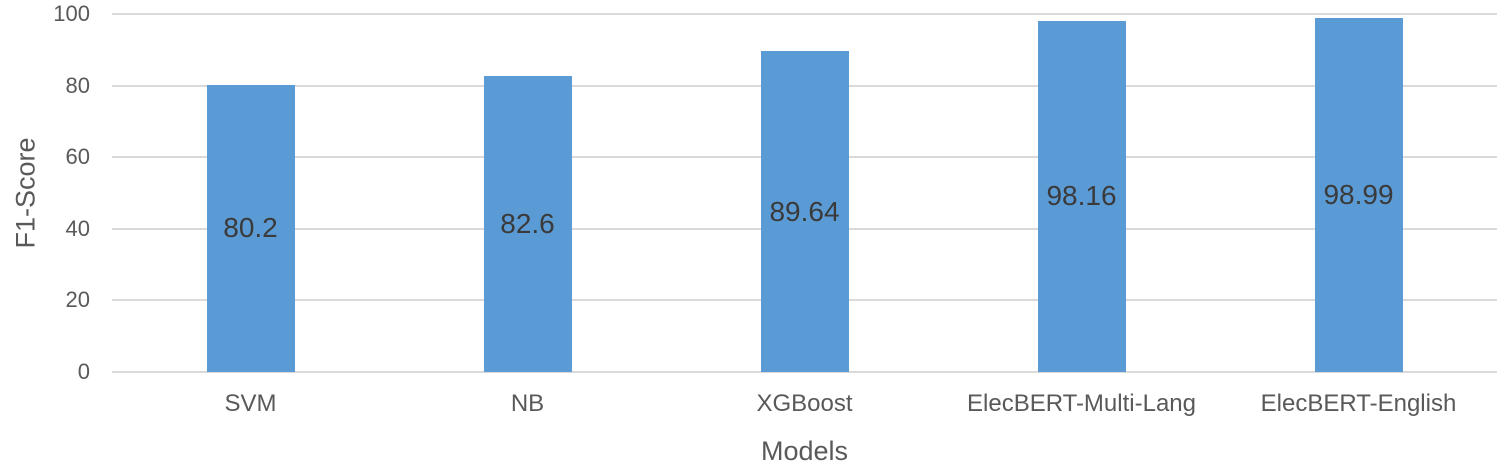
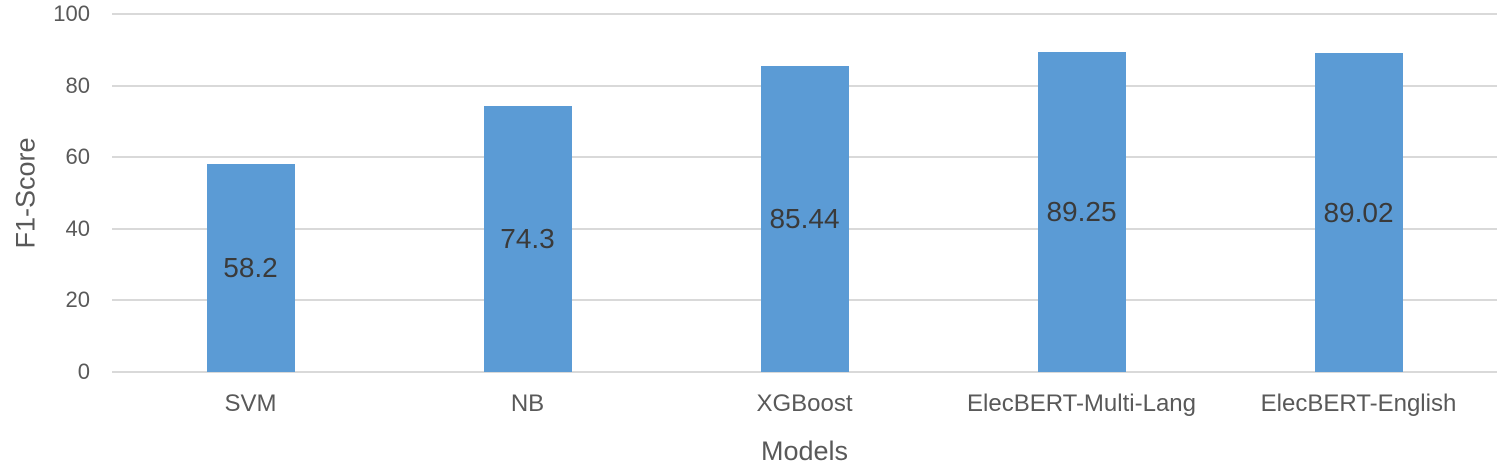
SVM: 80.2 -> 58.2
NB: 82.6 -> 74.3
XGBoost: 89.64 -> 85.44
ElecBERT-Multi-Lang: 98.16 -> 89.25
ElecBERT-English: 98.99 -> 89.02
